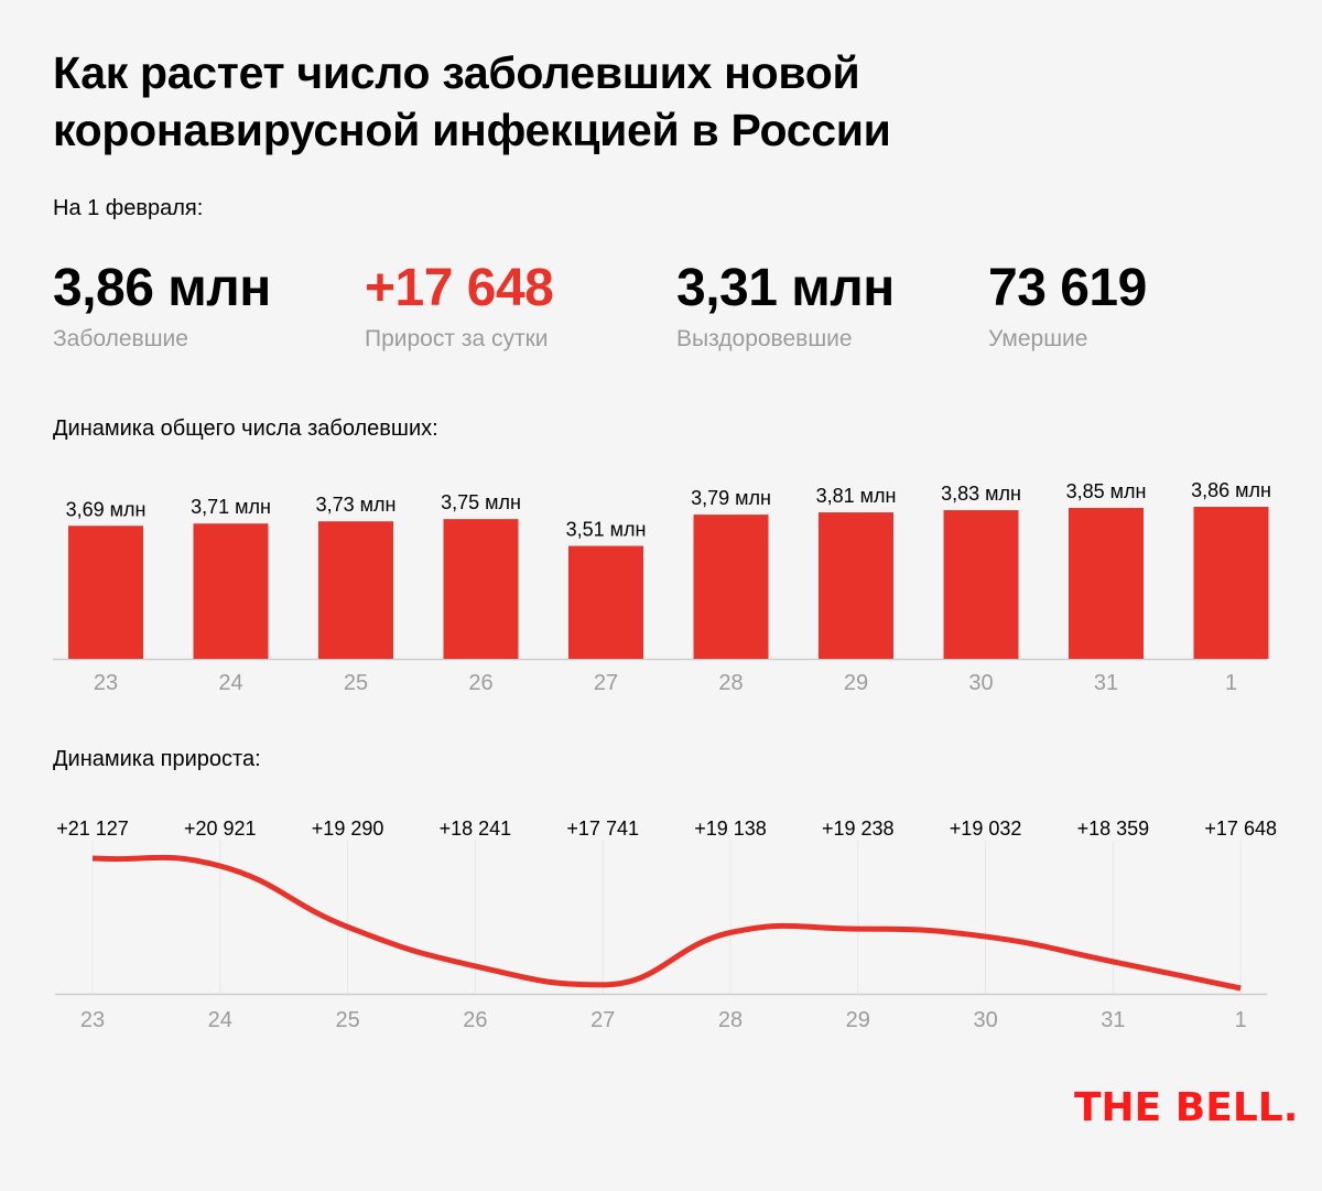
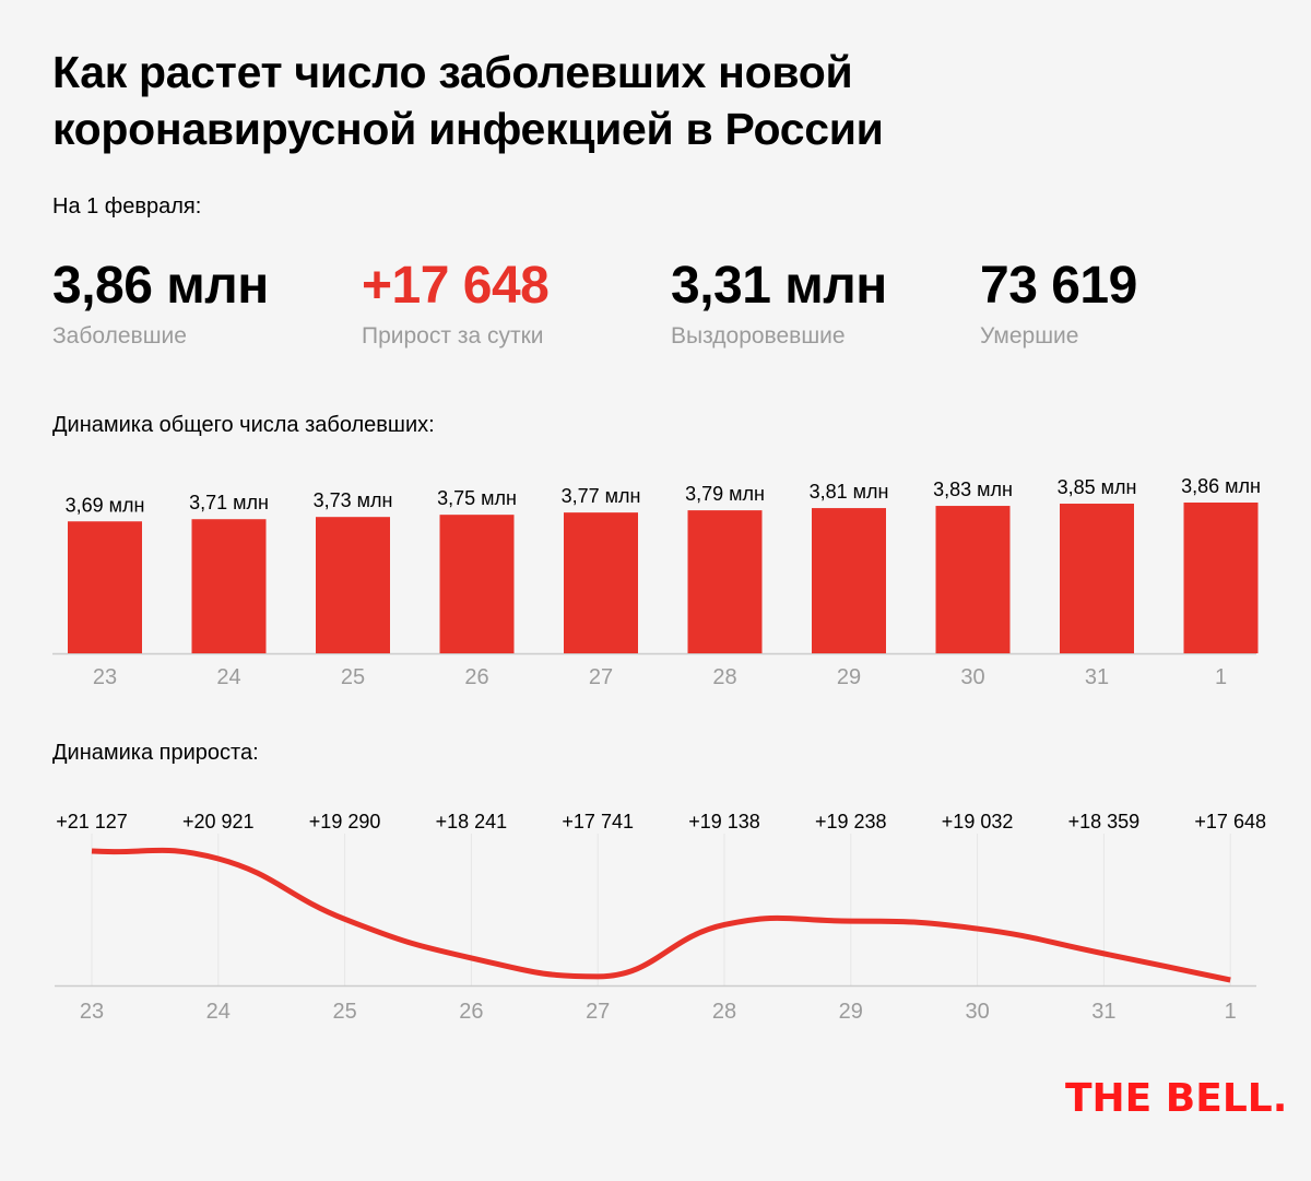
Динамика общего числа заболевших:/27: 3,51 -> 3,77
